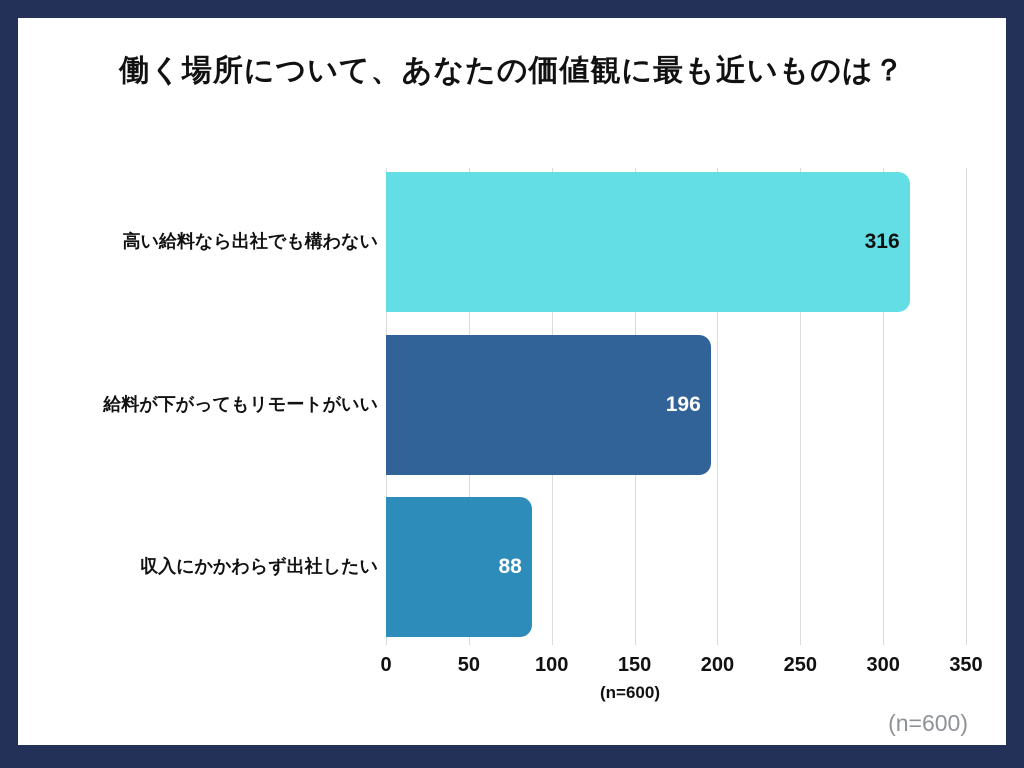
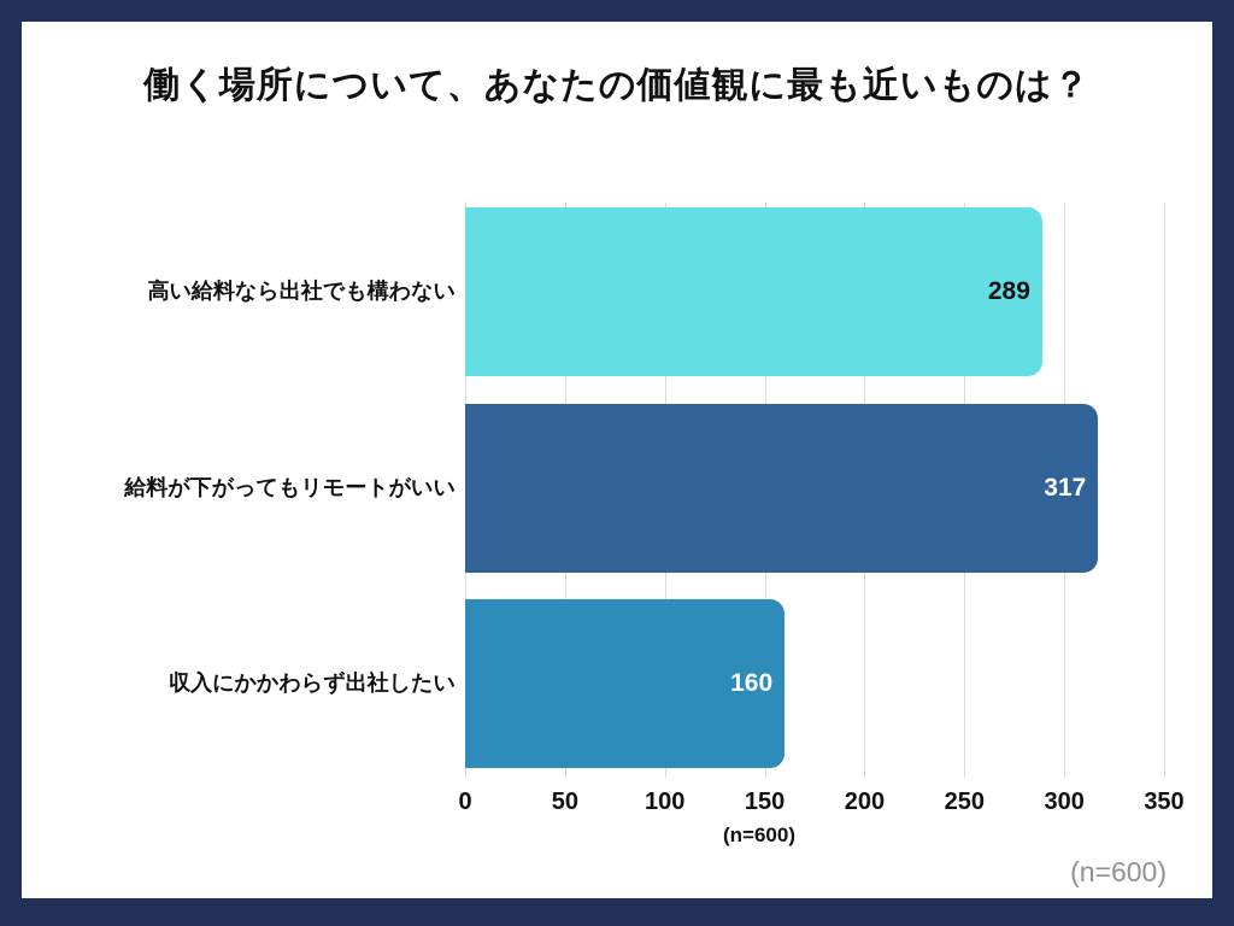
高い給料なら出社でも構わない: 316 -> 289
給料が下がってもリモートがいい: 196 -> 317
収入にかかわらず出社したい: 88 -> 160
